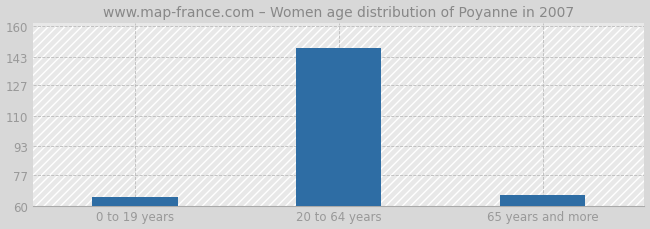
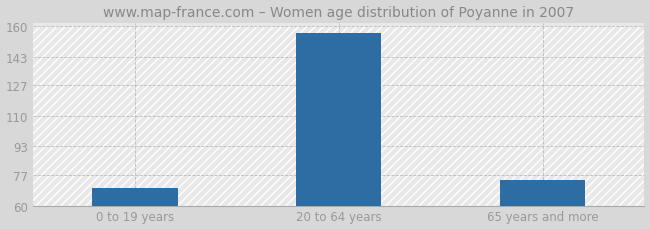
0 to 19 years: 65 -> 70
20 to 64 years: 148 -> 156
65 years and more: 66 -> 74
